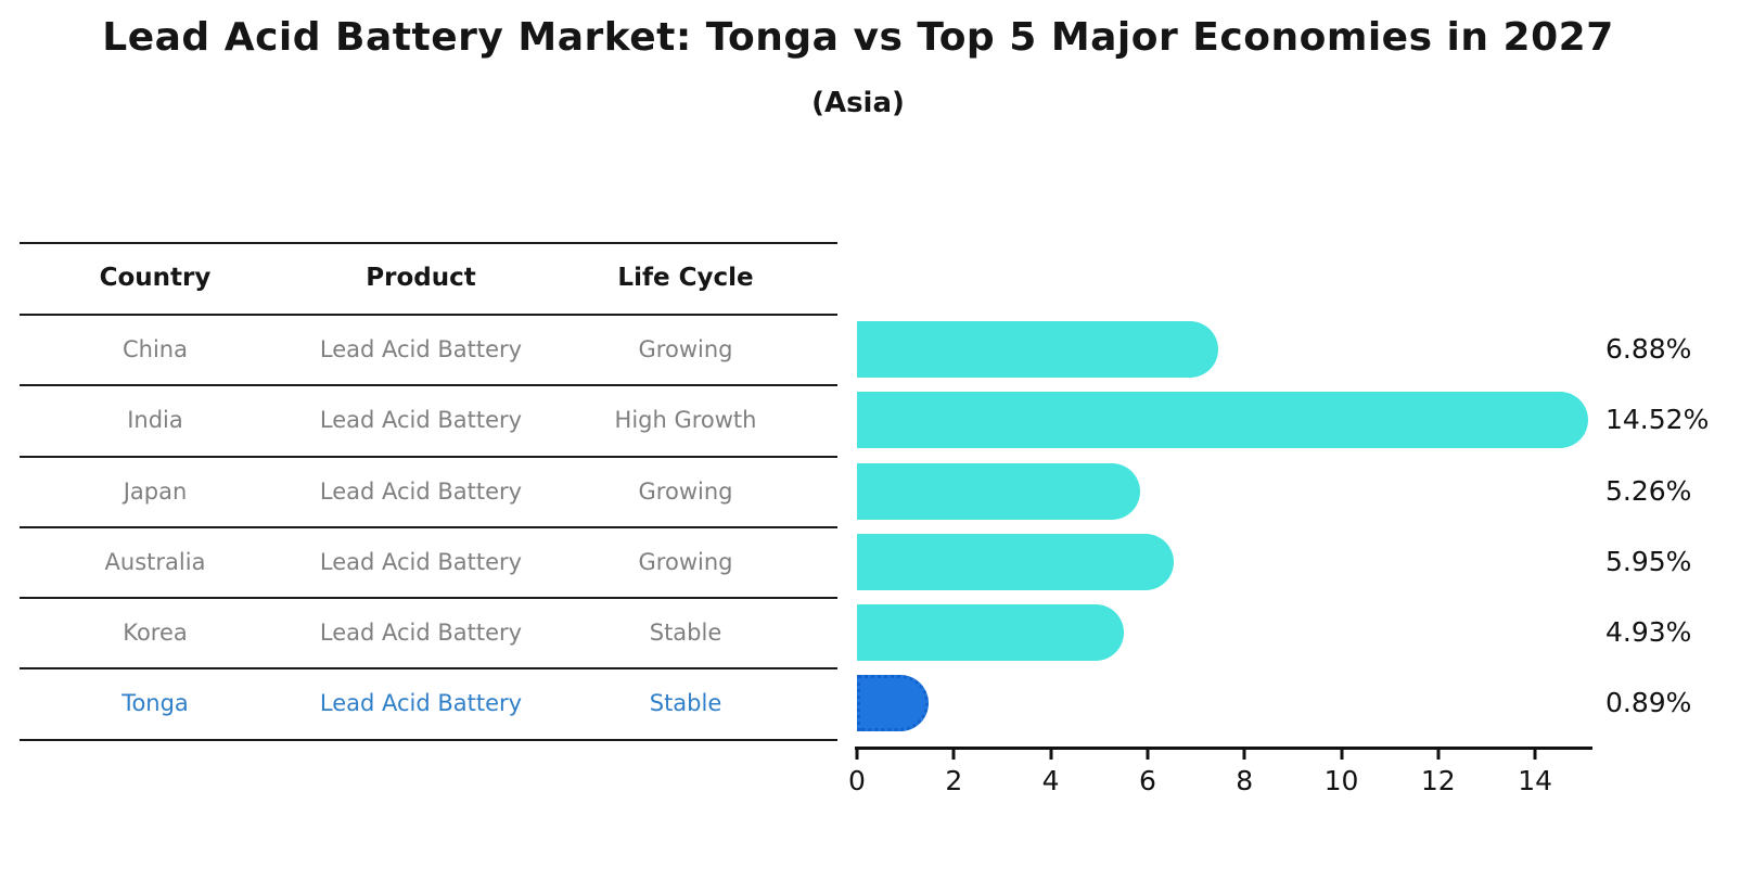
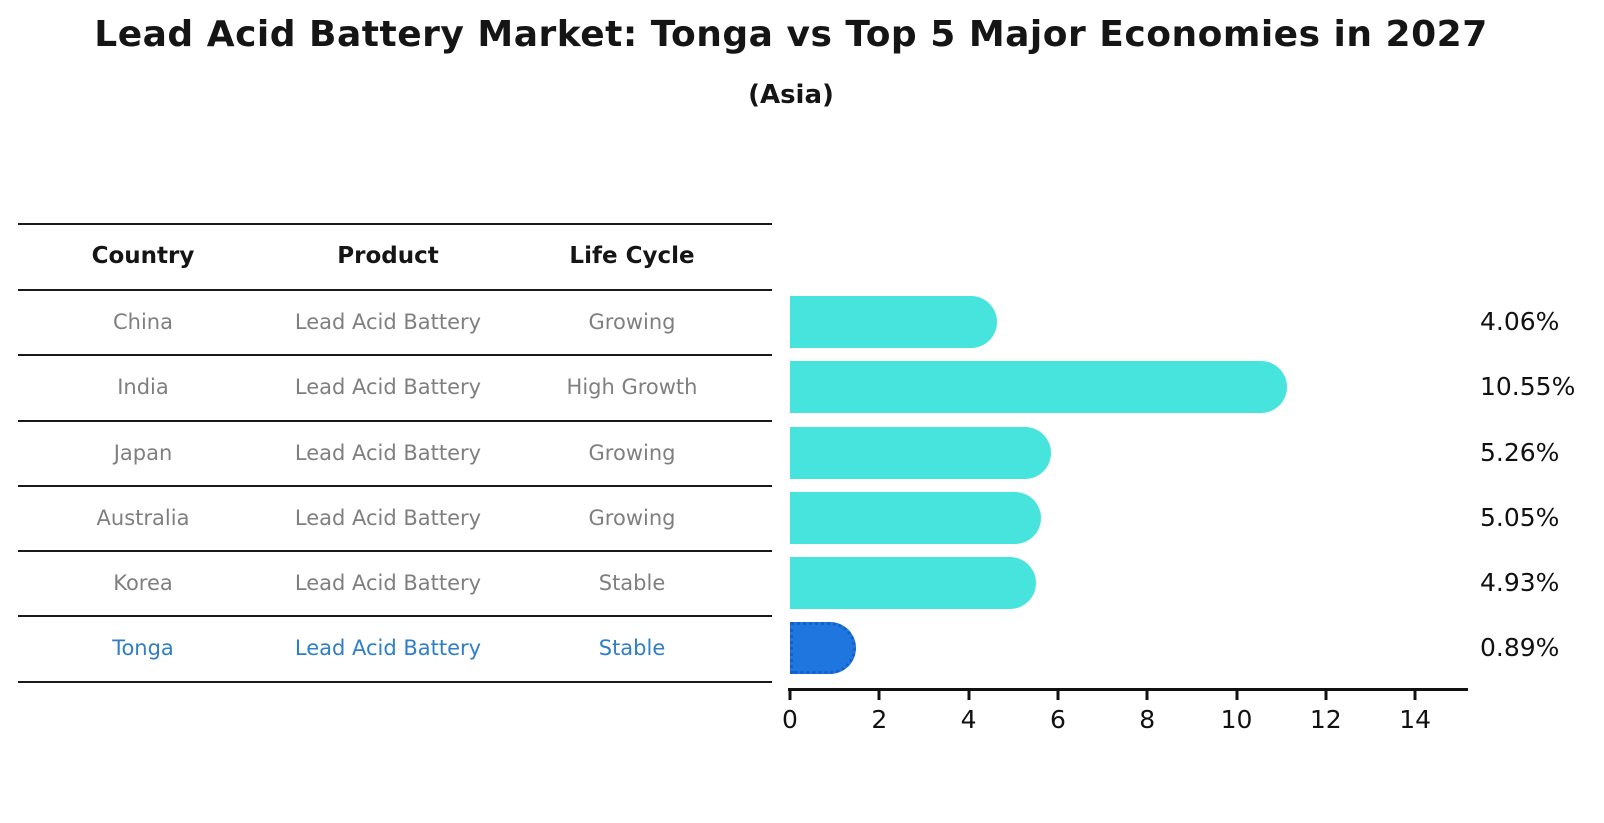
China: 6.88% -> 4.06%
India: 14.52% -> 10.55%
Australia: 5.95% -> 5.05%
